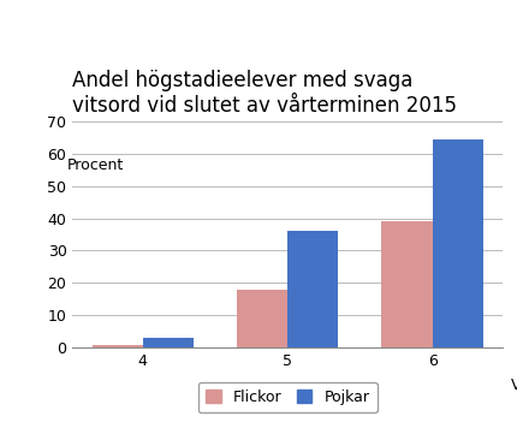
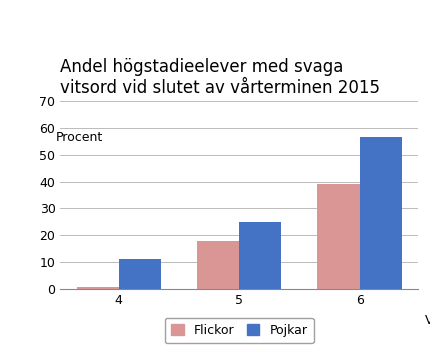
Pojkar/4: 3.0 -> 11.0
Pojkar/5: 36.0 -> 25.0
Pojkar/6: 64.5 -> 56.5
